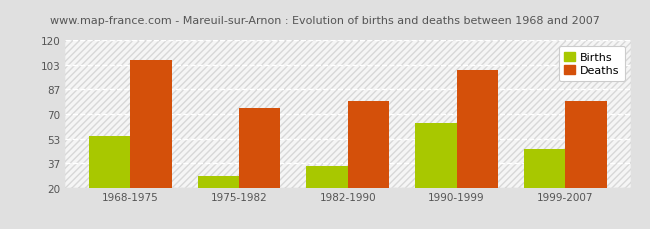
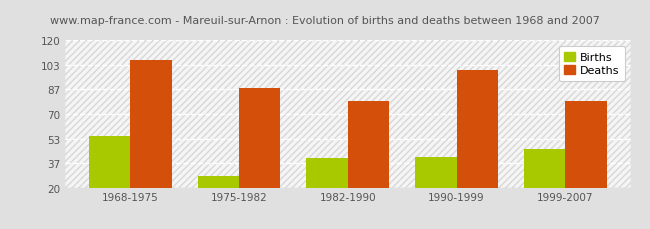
Deaths/1975-1982: 74 -> 88
Births/1982-1990: 35 -> 40
Births/1990-1999: 64 -> 41
